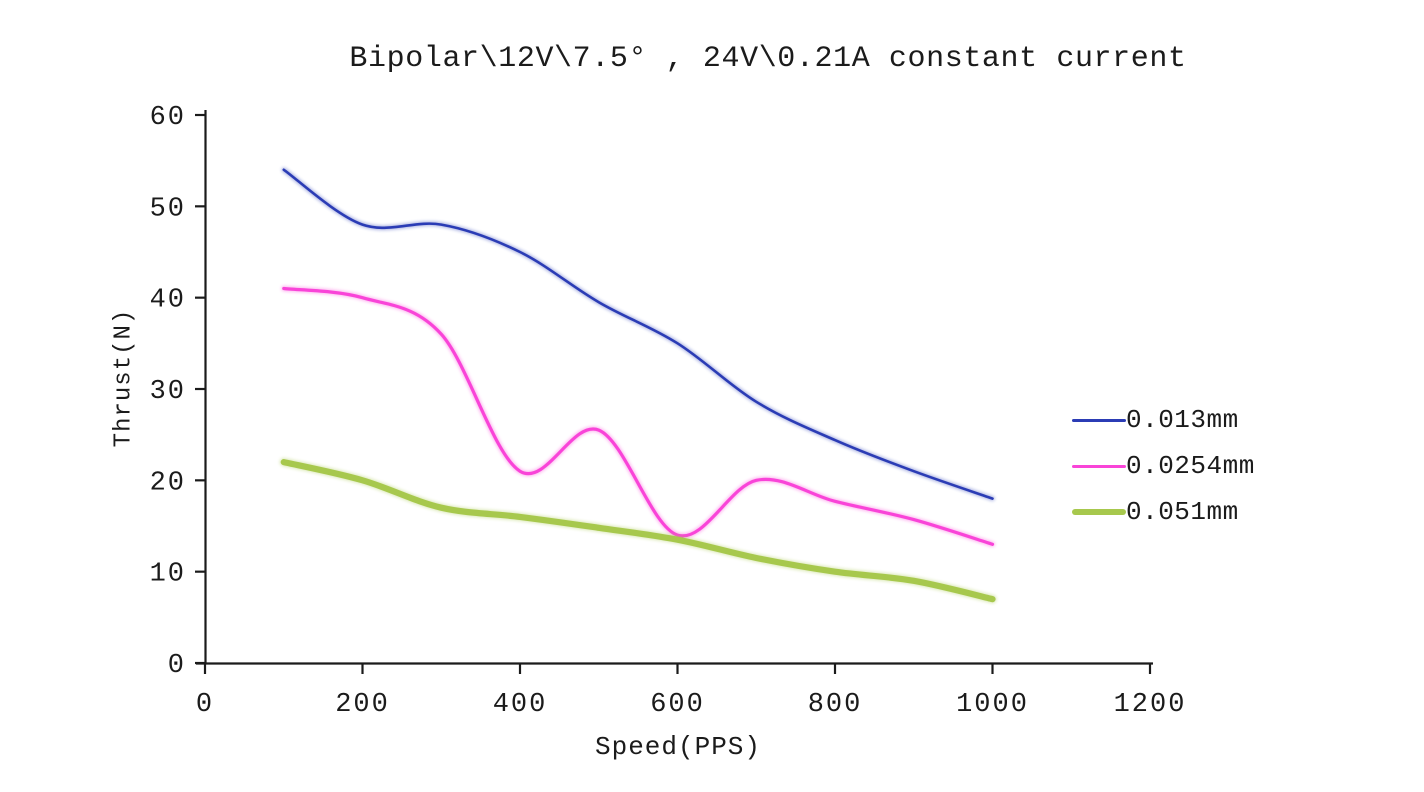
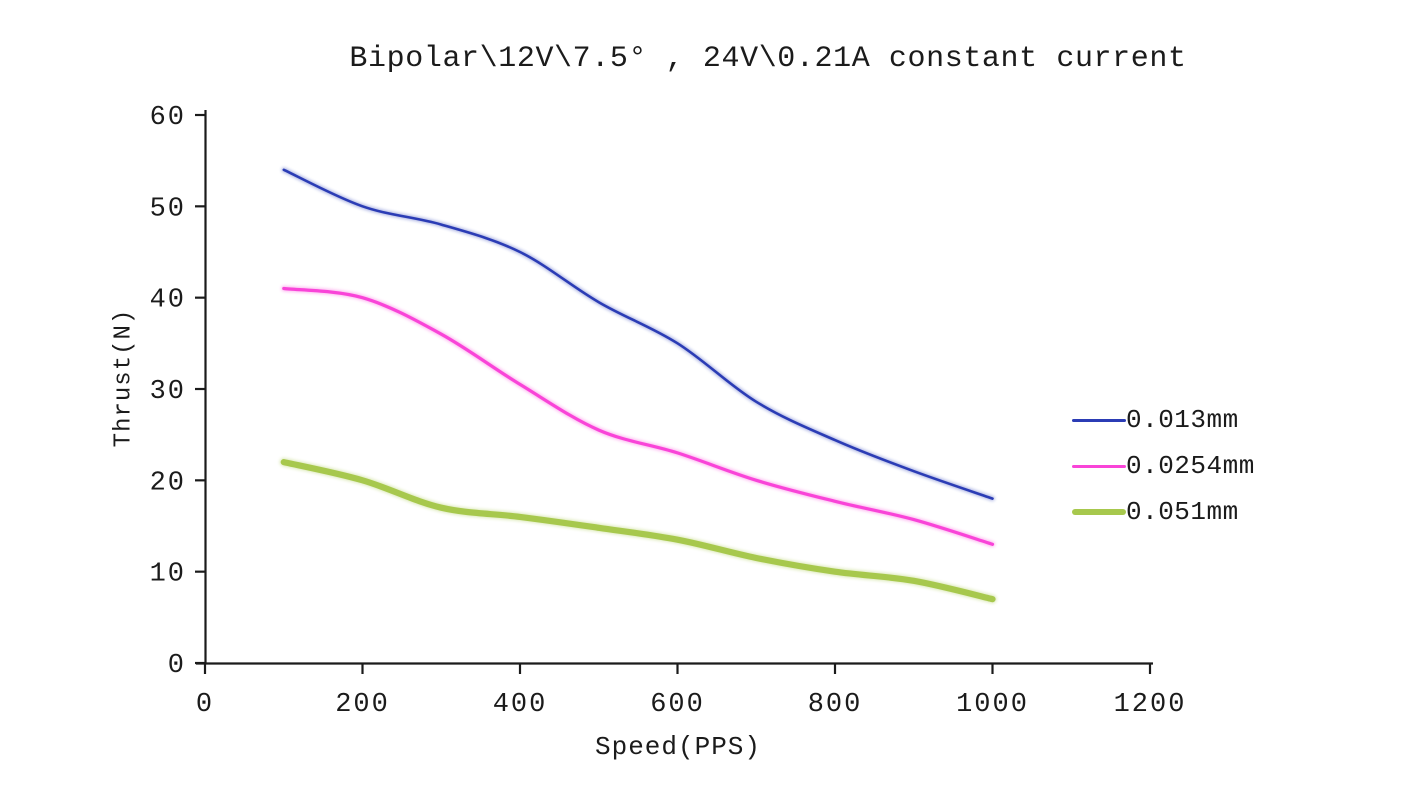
0.013mm/200: 48 -> 50
0.0254mm/400: 21 -> 30
0.0254mm/600: 14 -> 23
